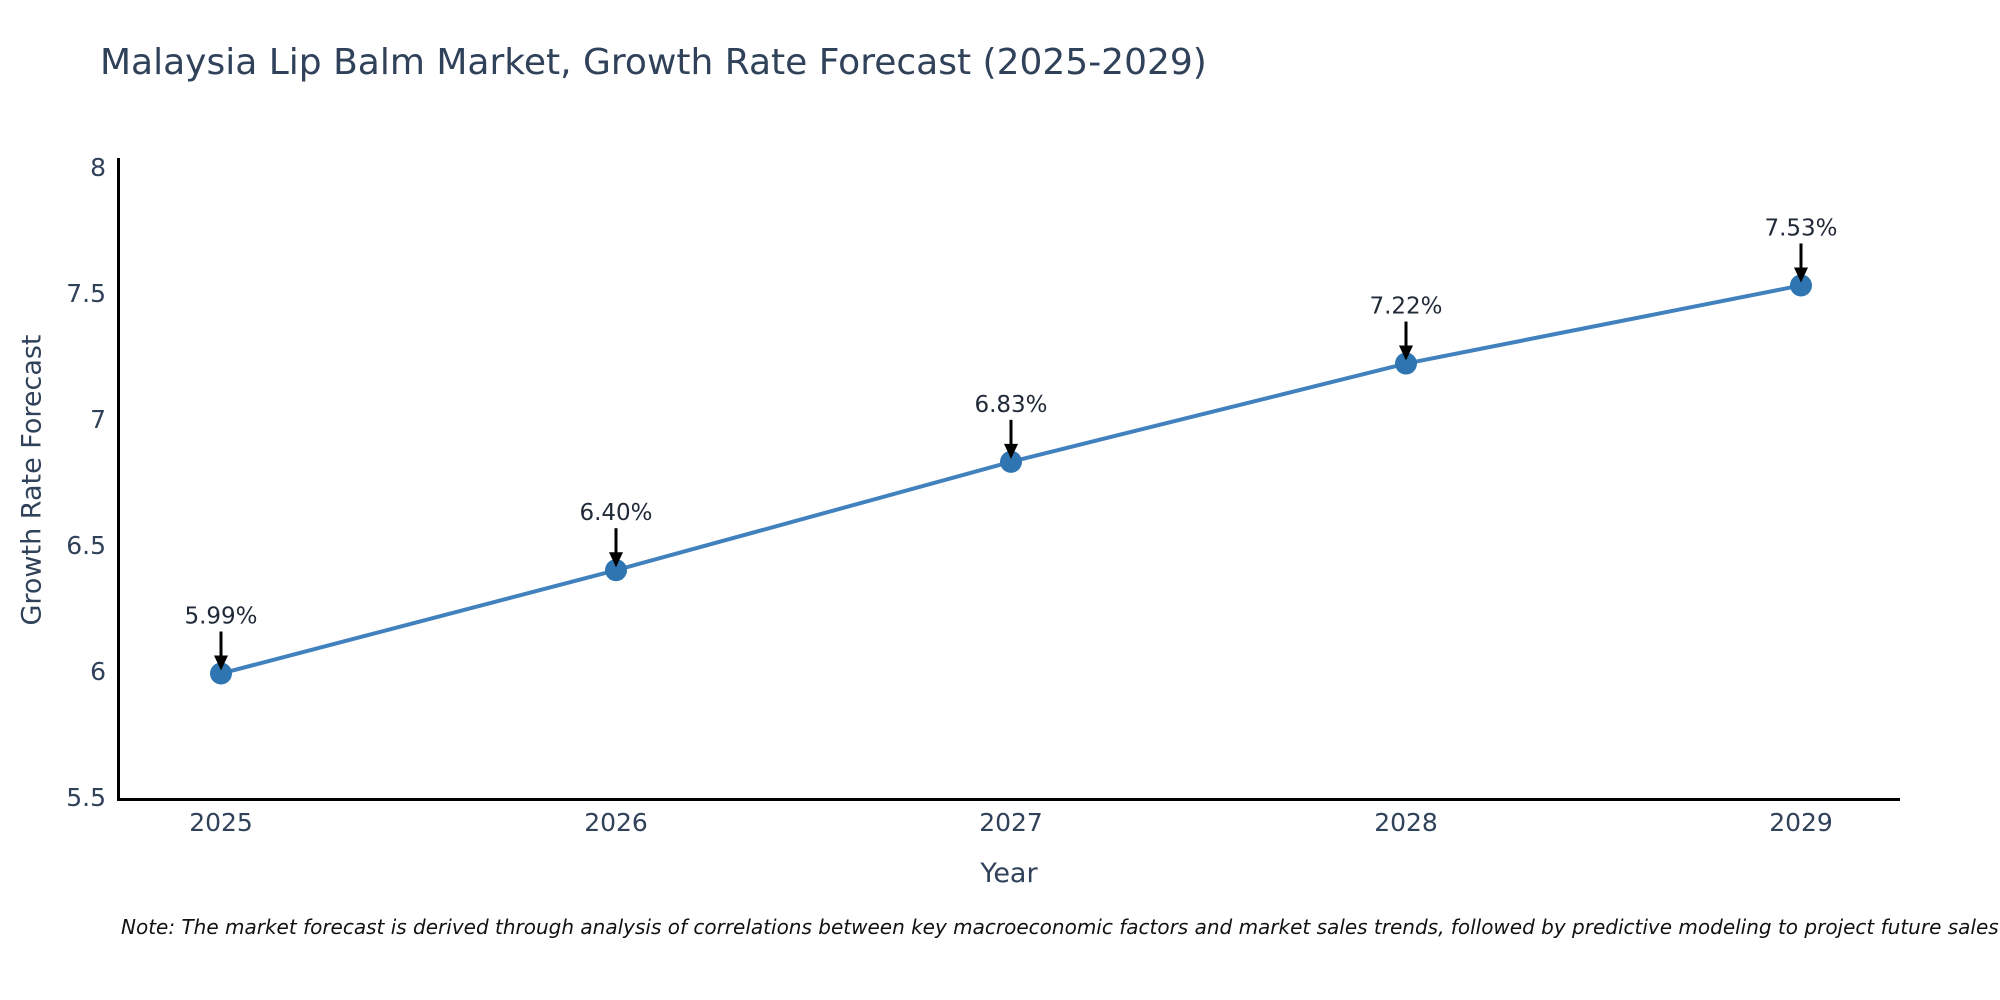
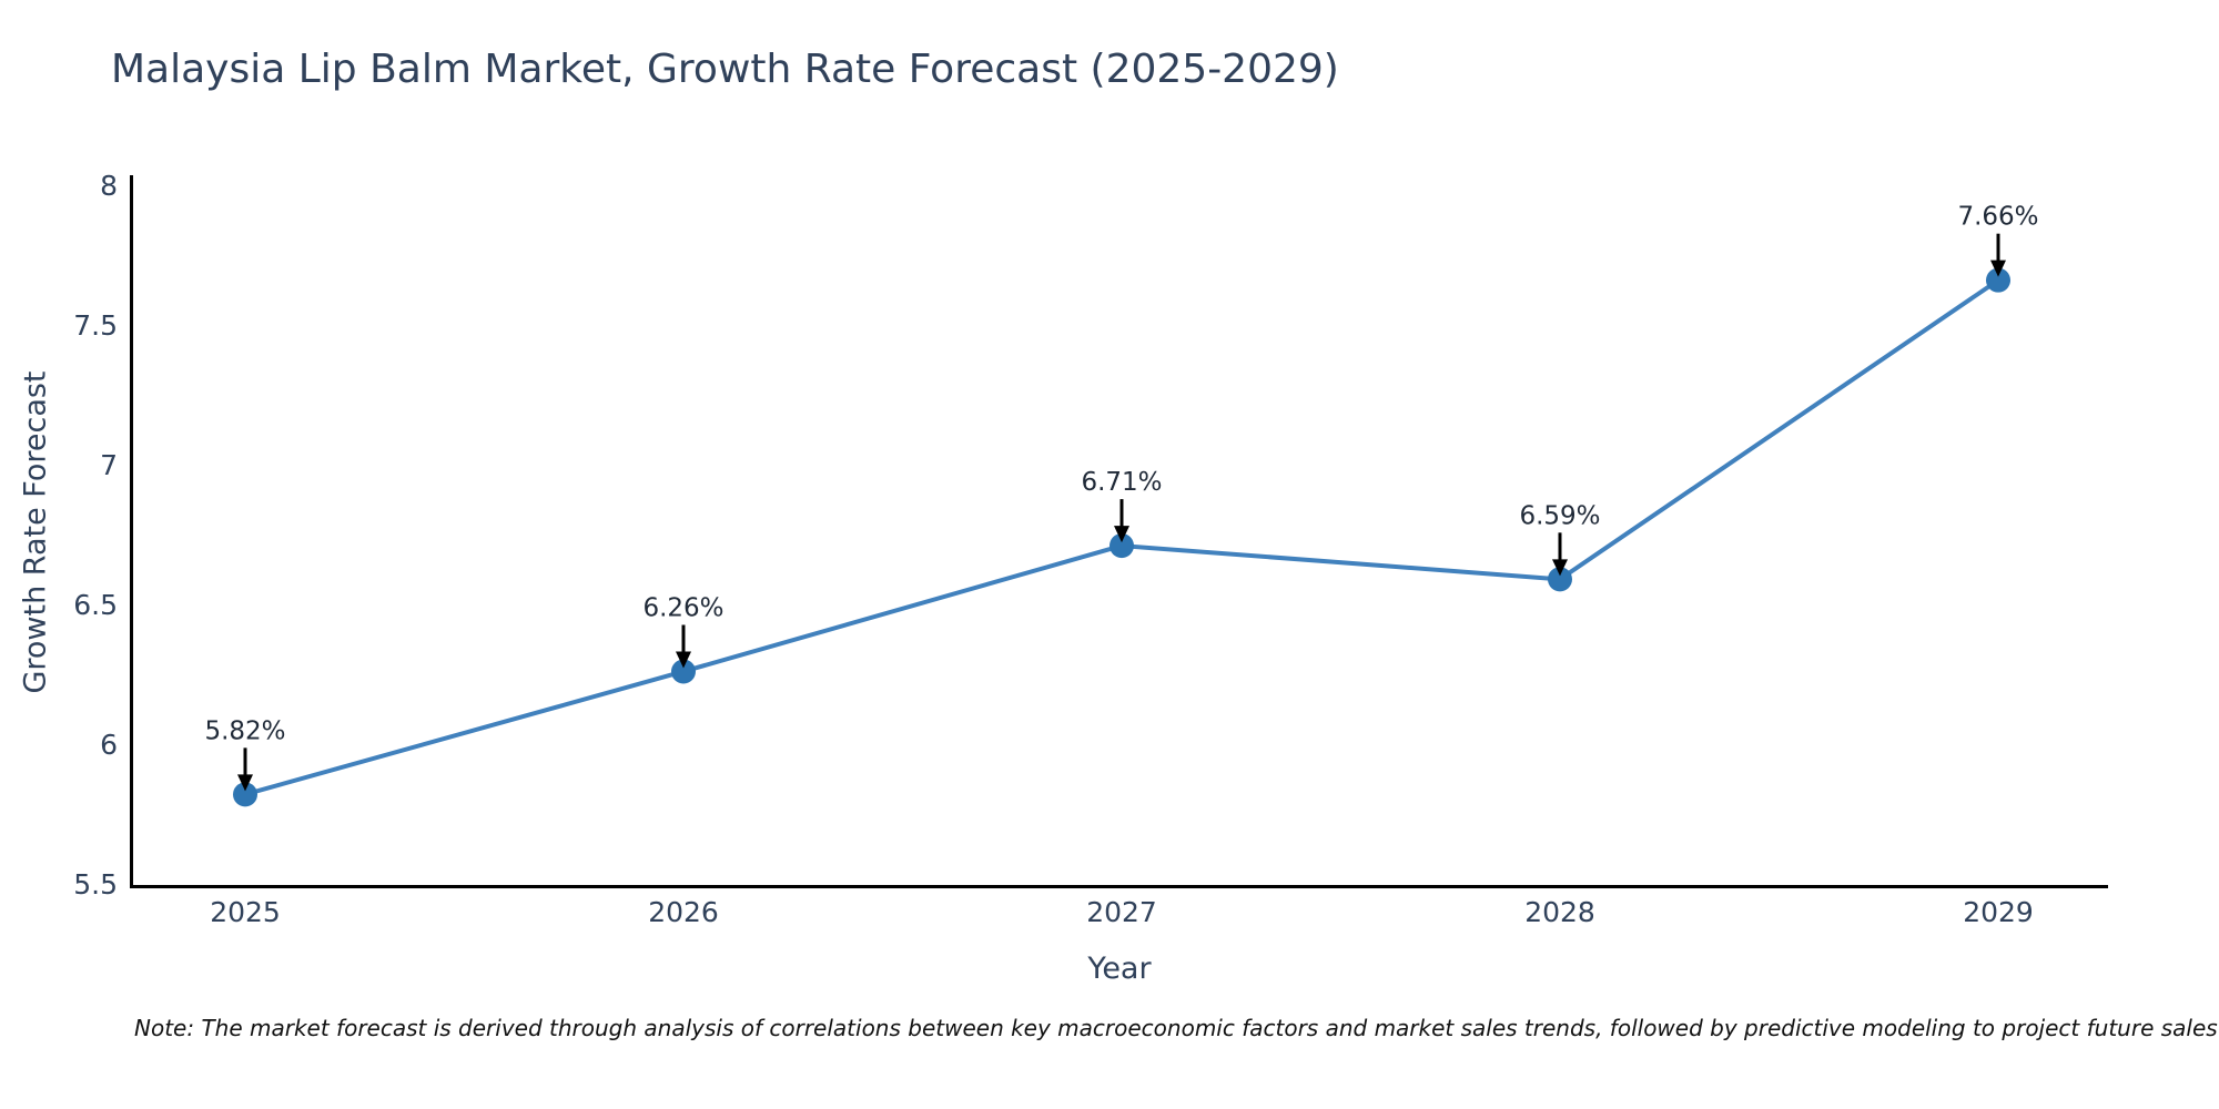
2025: 5.99% -> 5.82%
2026: 6.40% -> 6.26%
2027: 6.83% -> 6.71%
2028: 7.22% -> 6.59%
2029: 7.53% -> 7.66%
